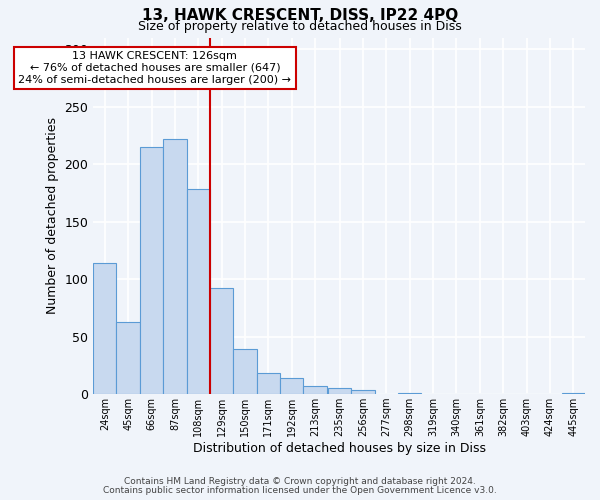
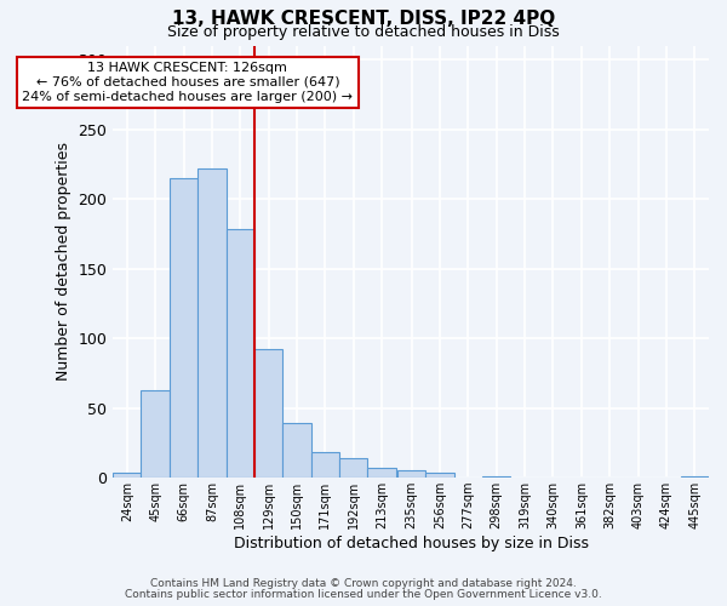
24sqm: 114 -> 4
